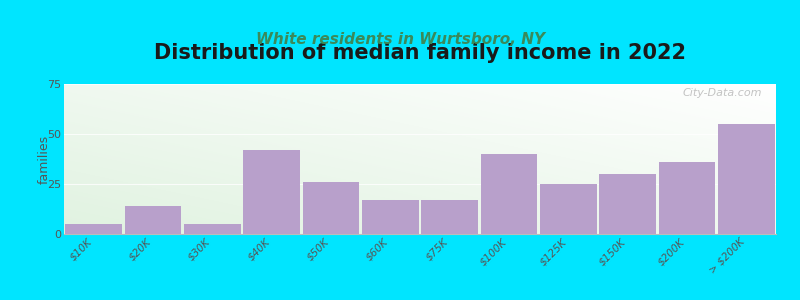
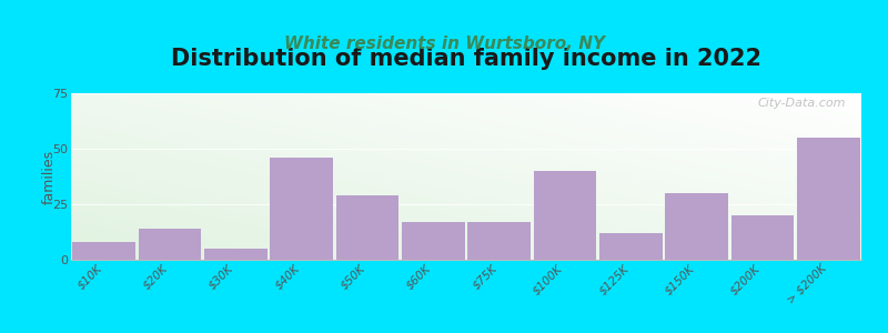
$10K: 5 -> 8
$40K: 42 -> 46
$50K: 26 -> 29
$125K: 25 -> 12
$200K: 36 -> 20
